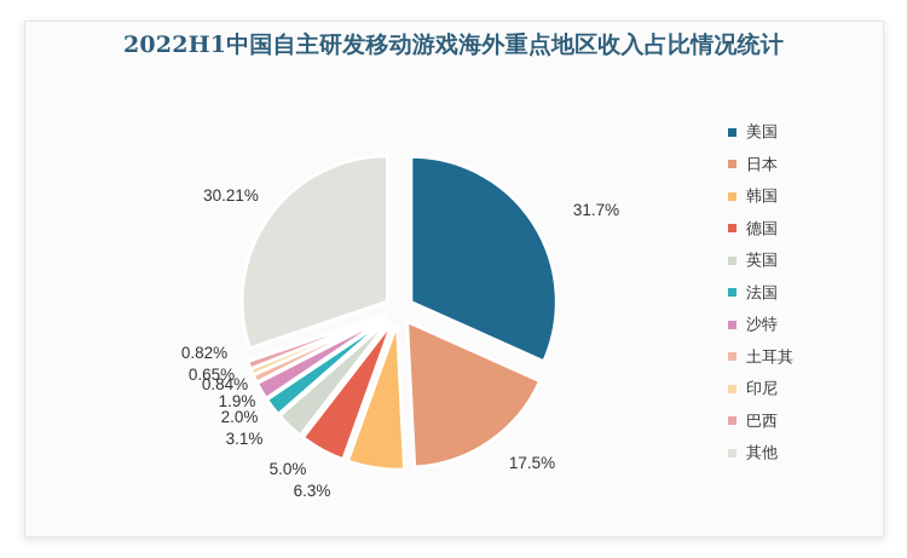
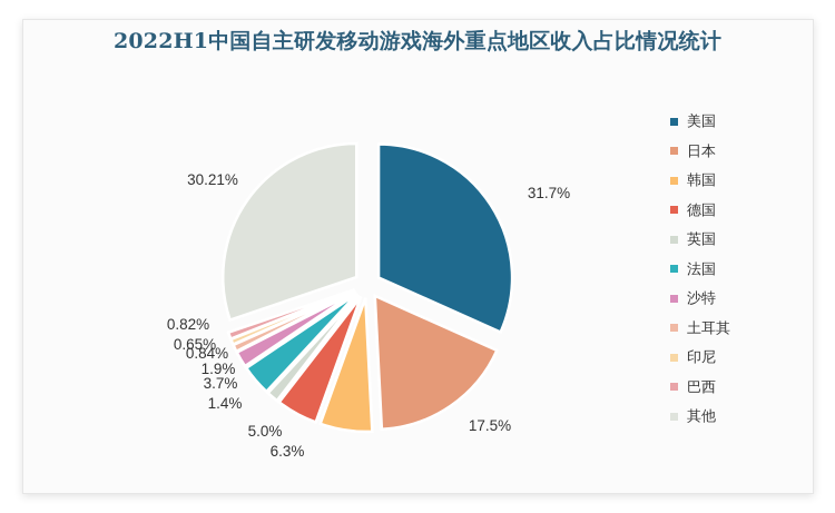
英国: 3.1% -> 1.4%
法国: 2.0% -> 3.7%
